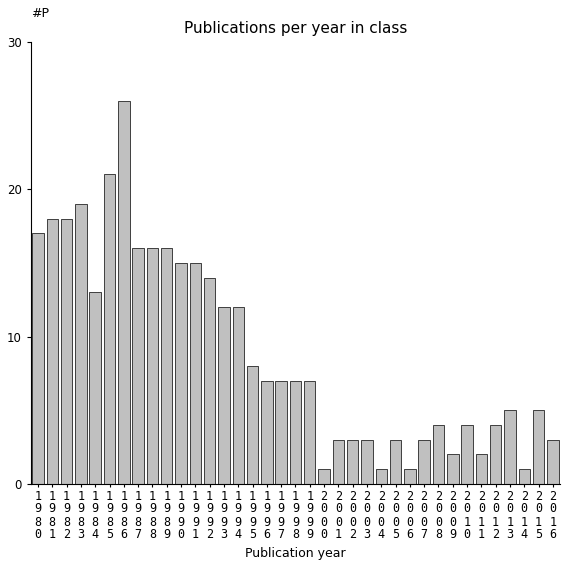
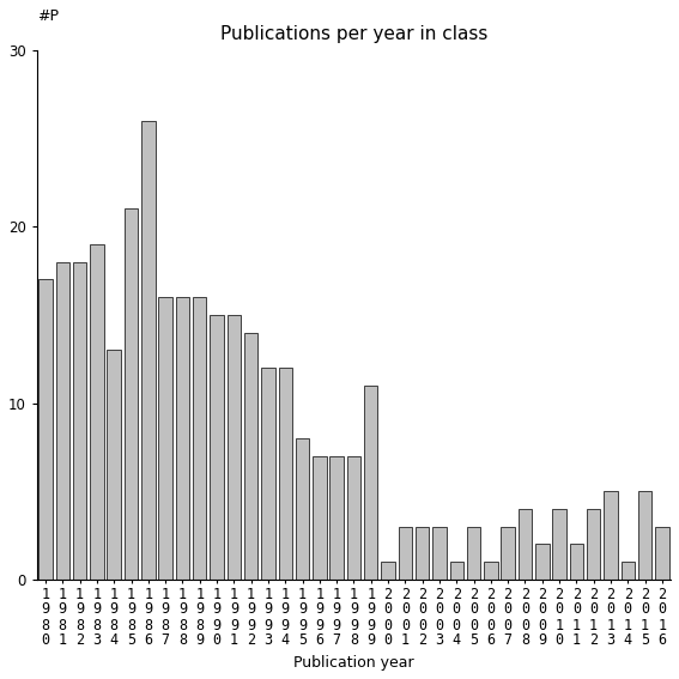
1 9 9 9: 7 -> 11
